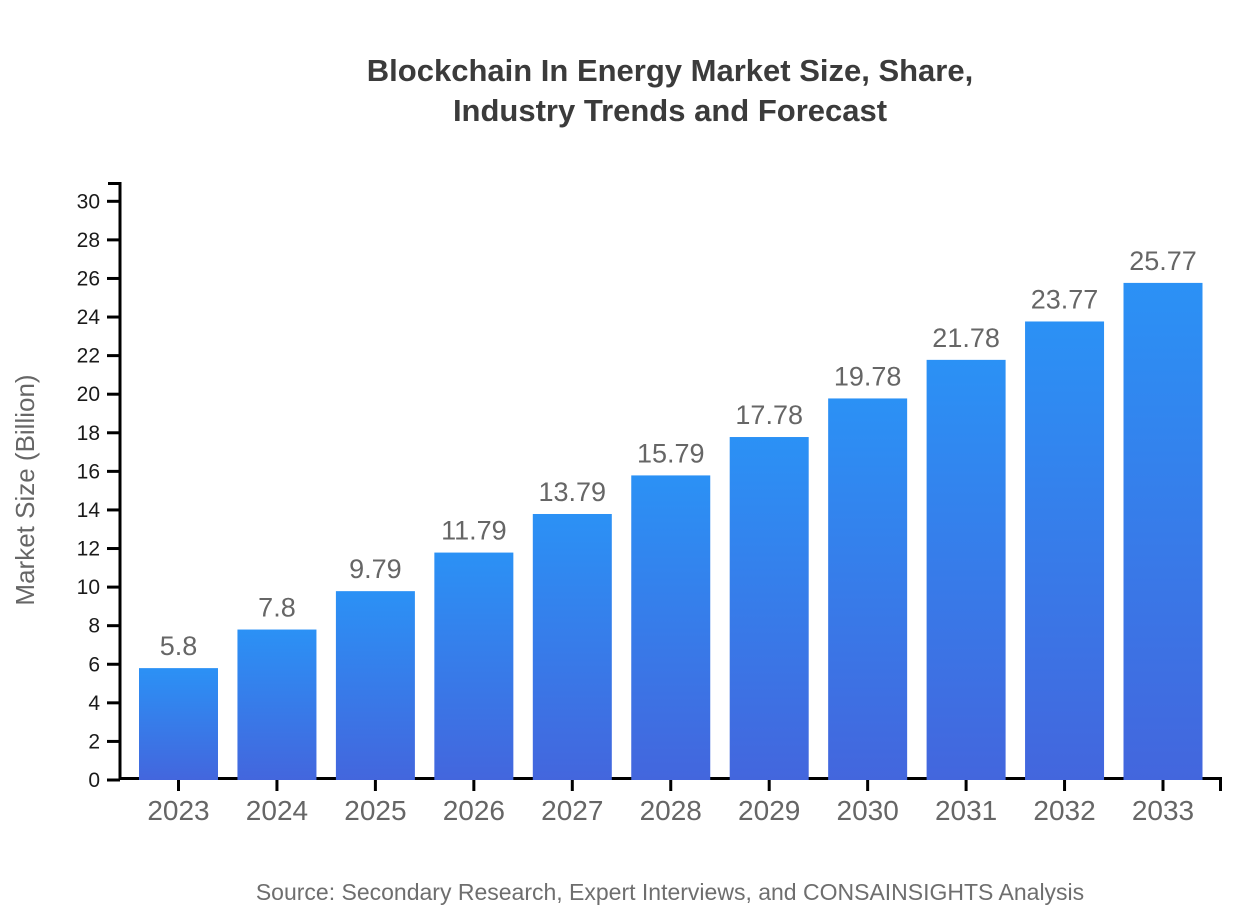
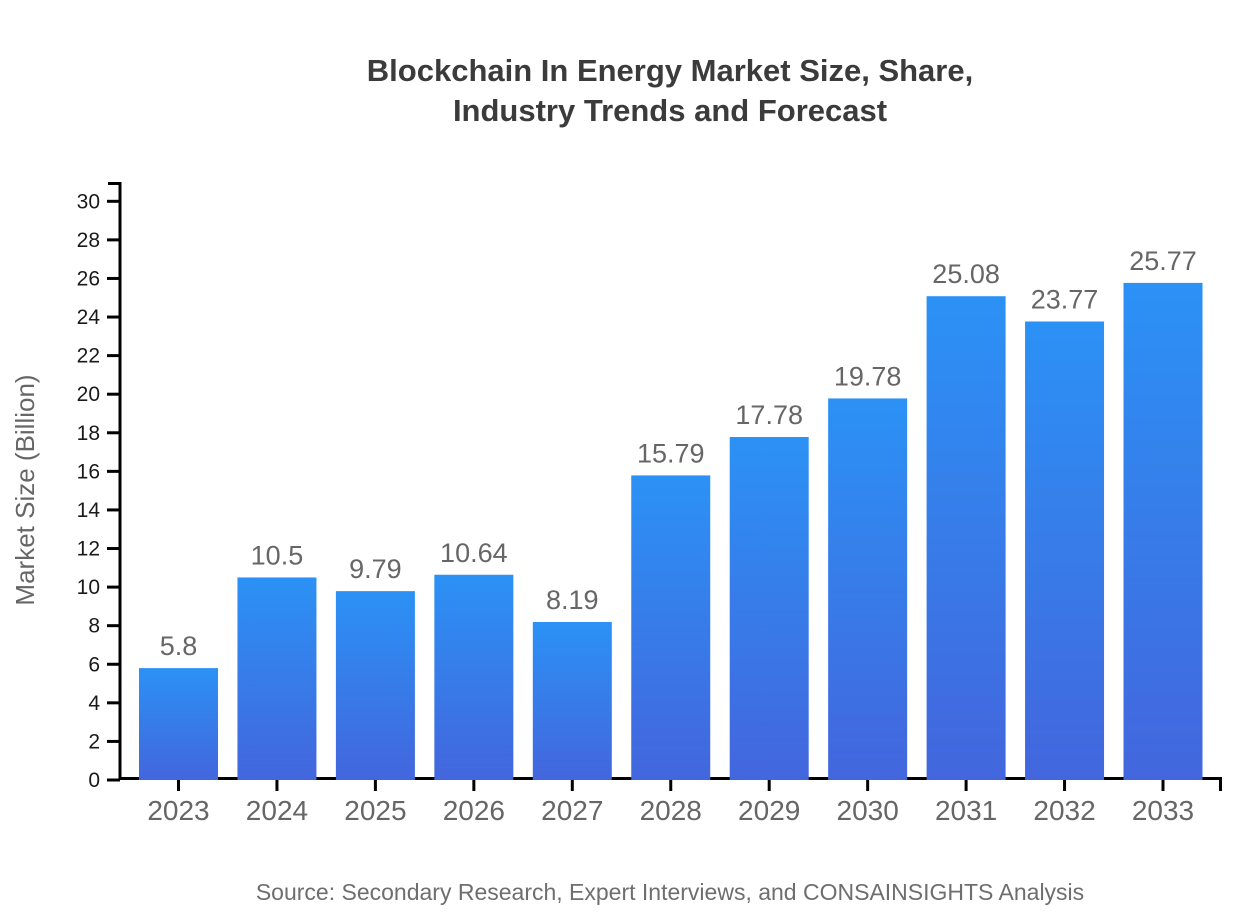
2024: 7.8 -> 10.5
2026: 11.79 -> 10.64
2027: 13.79 -> 8.19
2031: 21.78 -> 25.08
